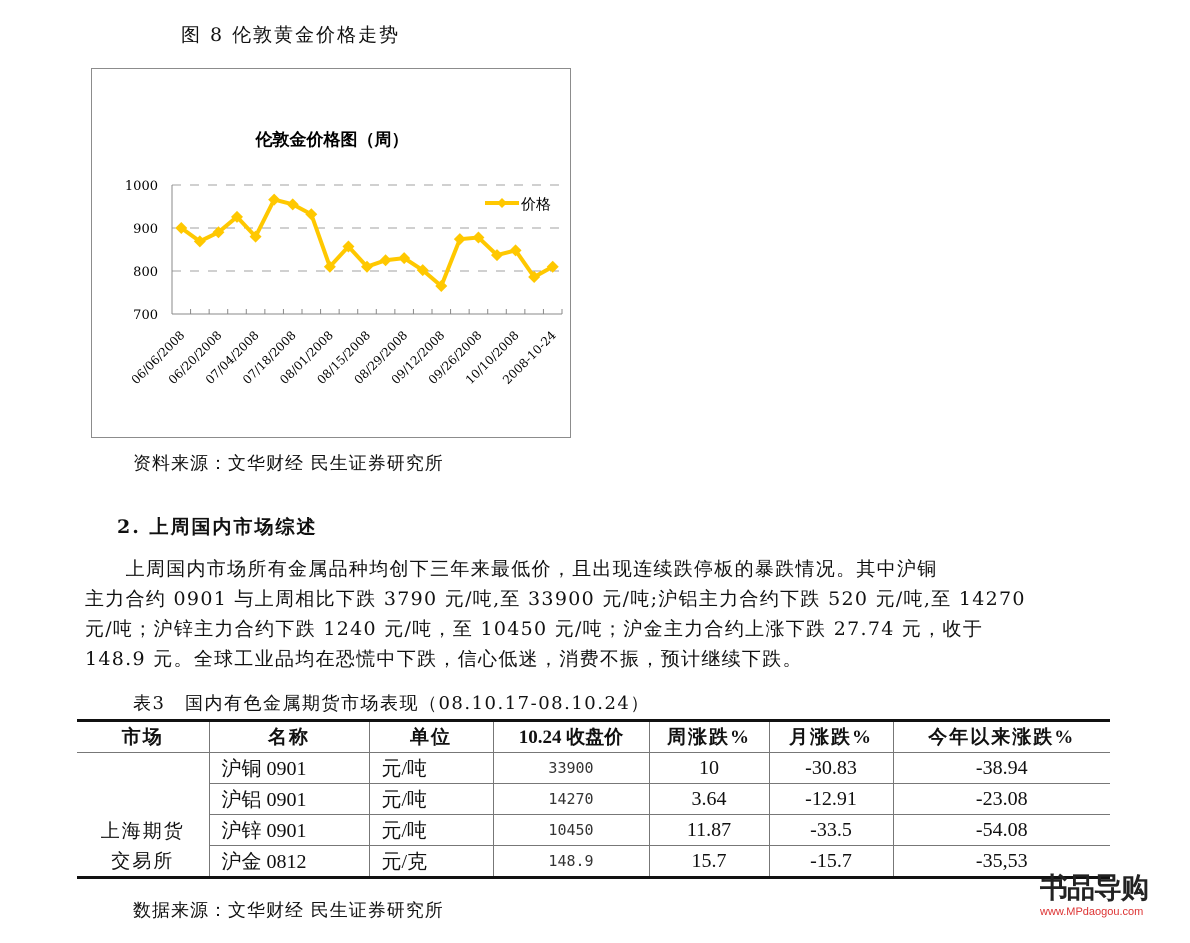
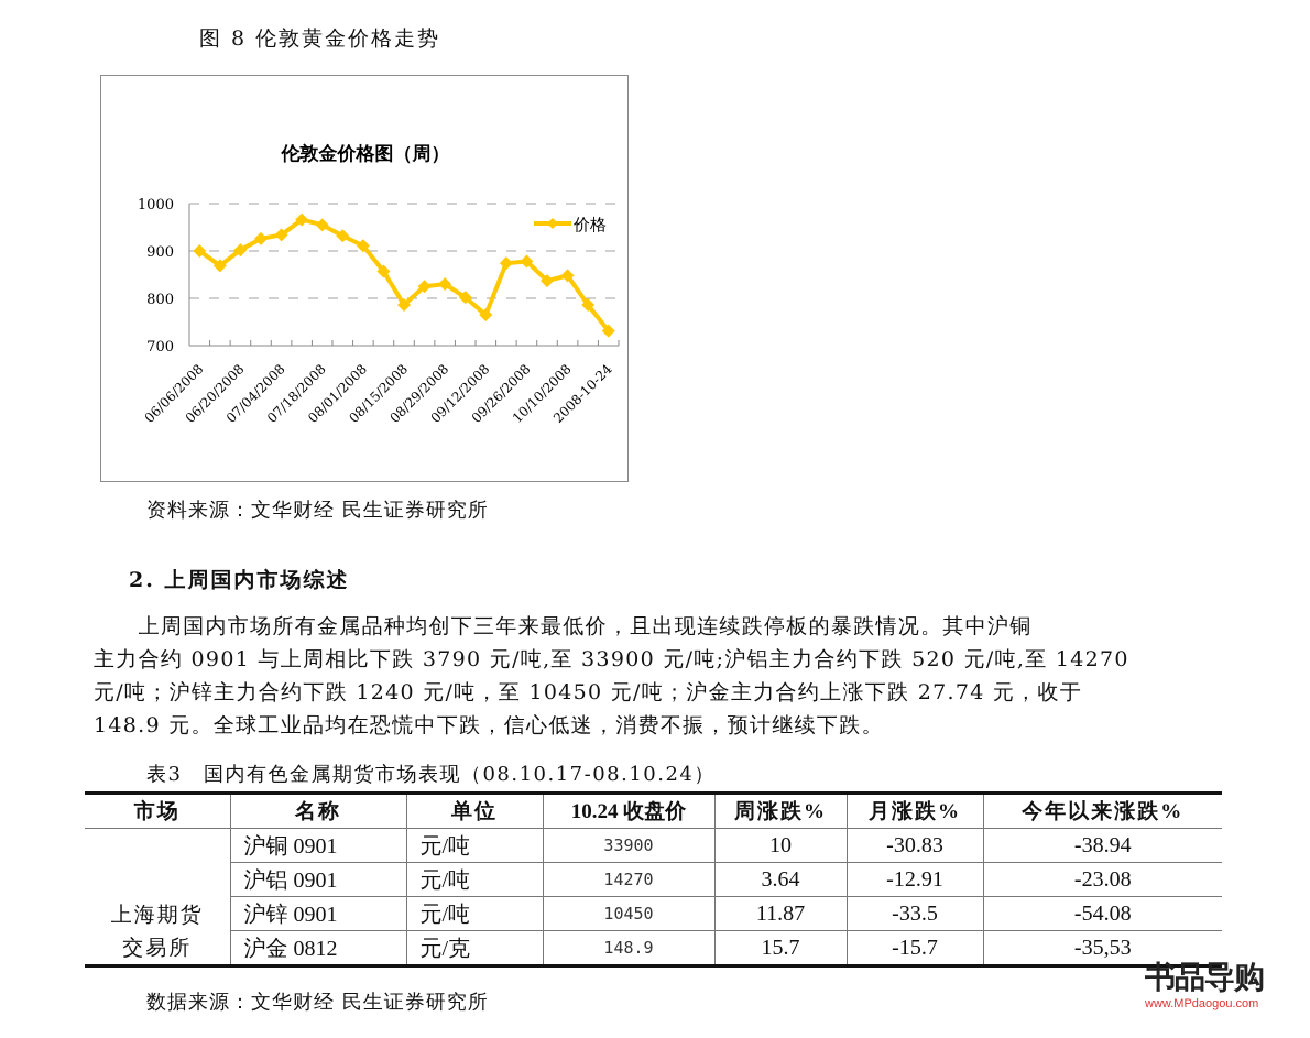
06/20/2008: 890 -> 900
07/04/2008: 880 -> 930
08/01/2008: 810 -> 910
08/15/2008: 810 -> 790
2008-10-24: 810 -> 730
